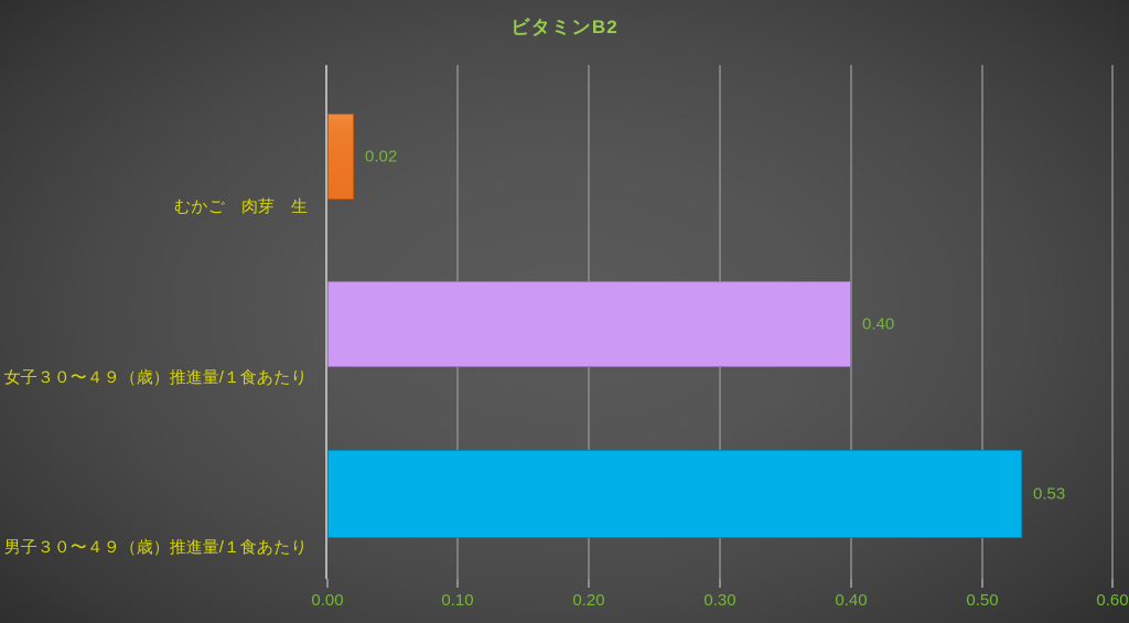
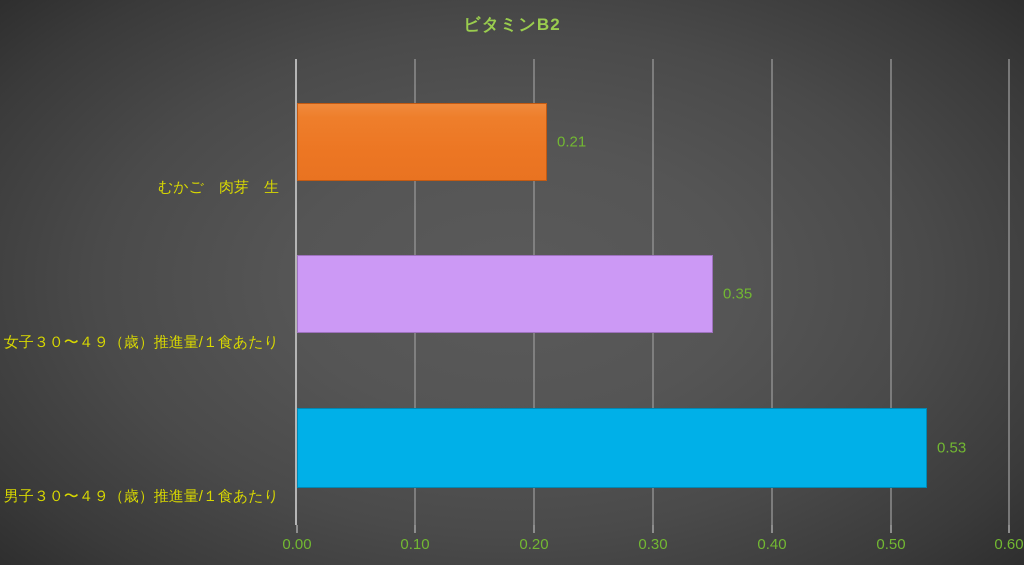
むかご 肉芽 生: 0.02 -> 0.21
女子３０〜４９（歳）推進量/１食あたり: 0.40 -> 0.35
